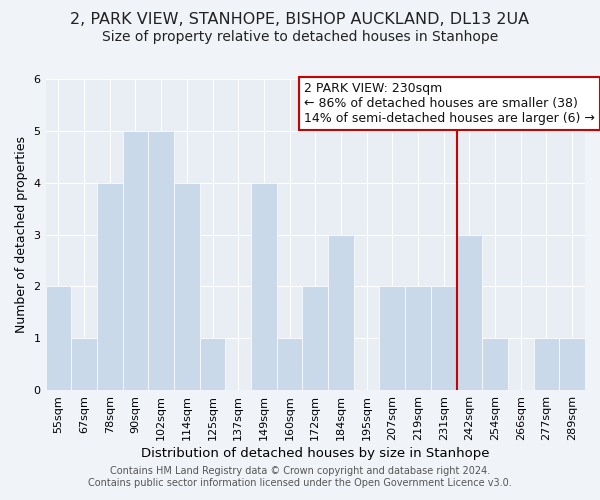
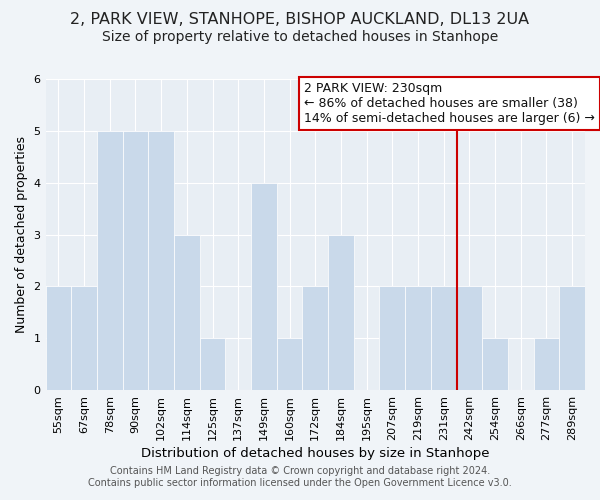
67sqm: 1 -> 2
78sqm: 4 -> 5
114sqm: 4 -> 3
242sqm: 3 -> 2
289sqm: 1 -> 2
